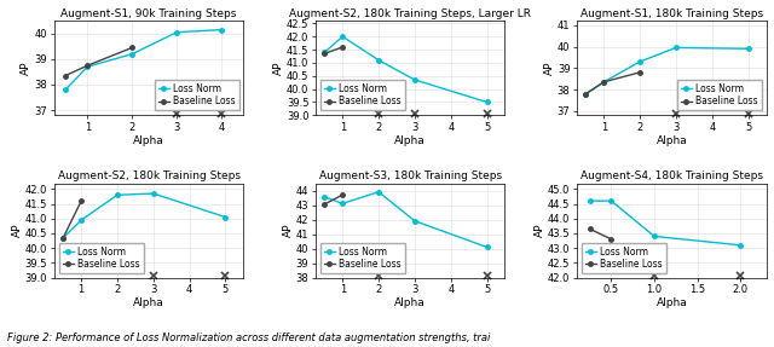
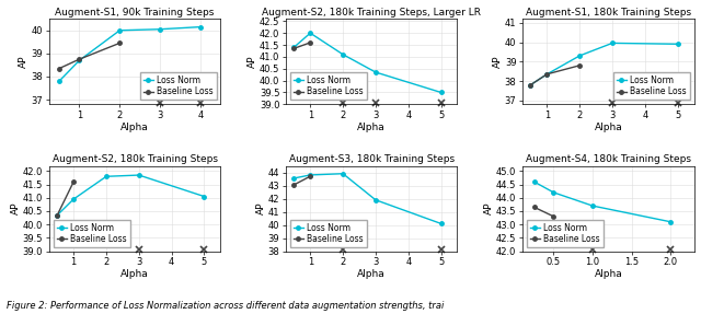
Augment-S1, 90k Training Steps/Loss Norm/2: 39.20 -> 40.00
Augment-S3, 180k Training Steps/1: 43.1 -> 43.8
Augment-S4, 180k Training Steps/0.5: 44.6 -> 44.2
Augment-S4, 180k Training Steps/1.0: 43.4 -> 43.7
